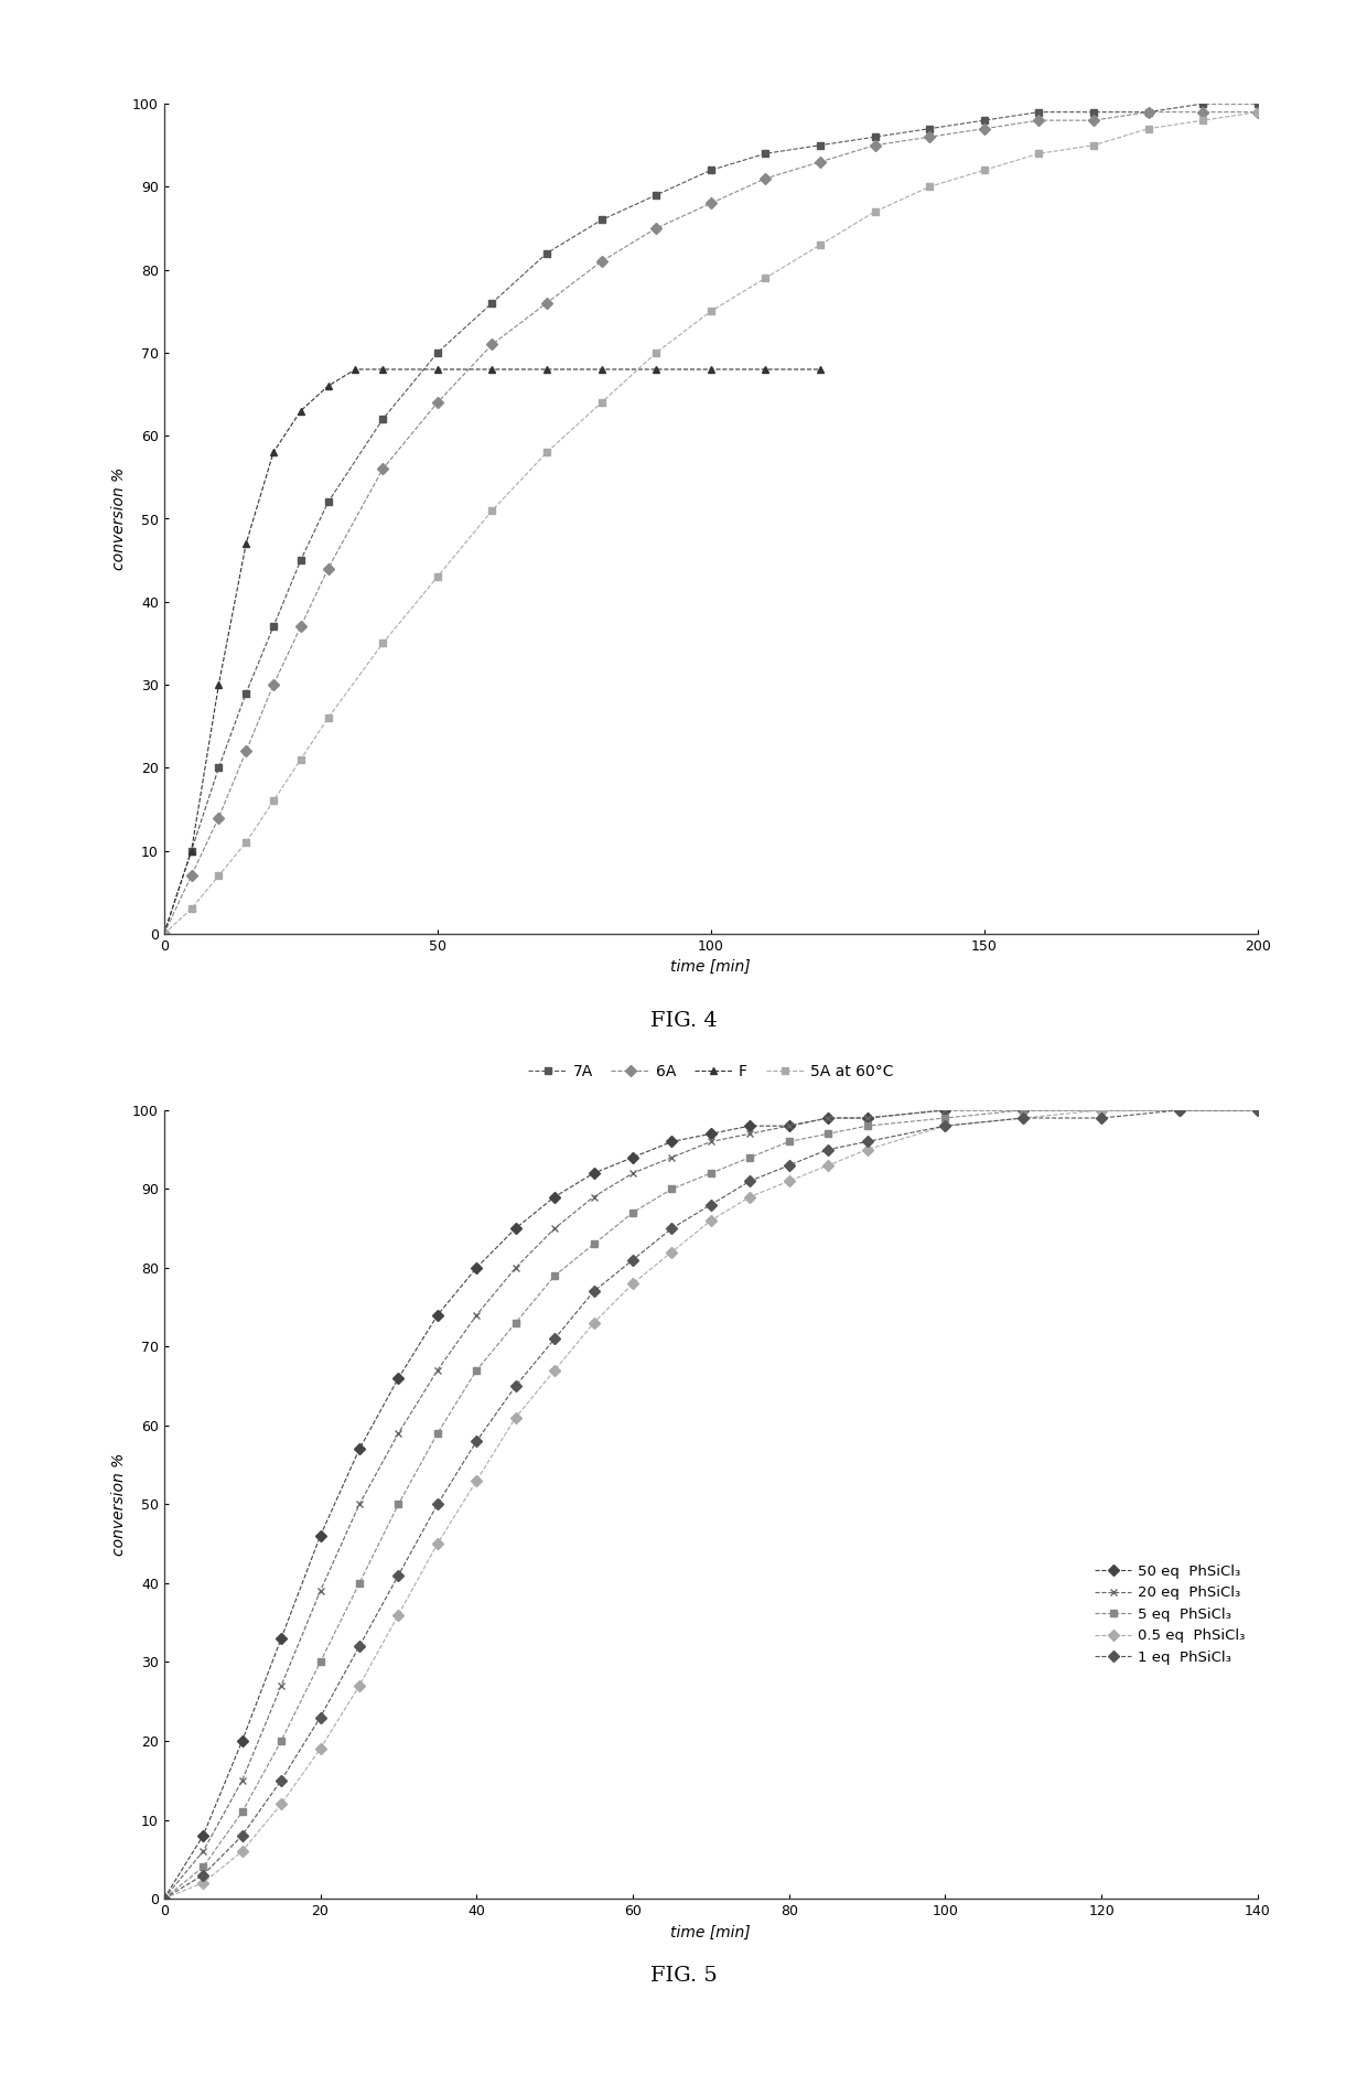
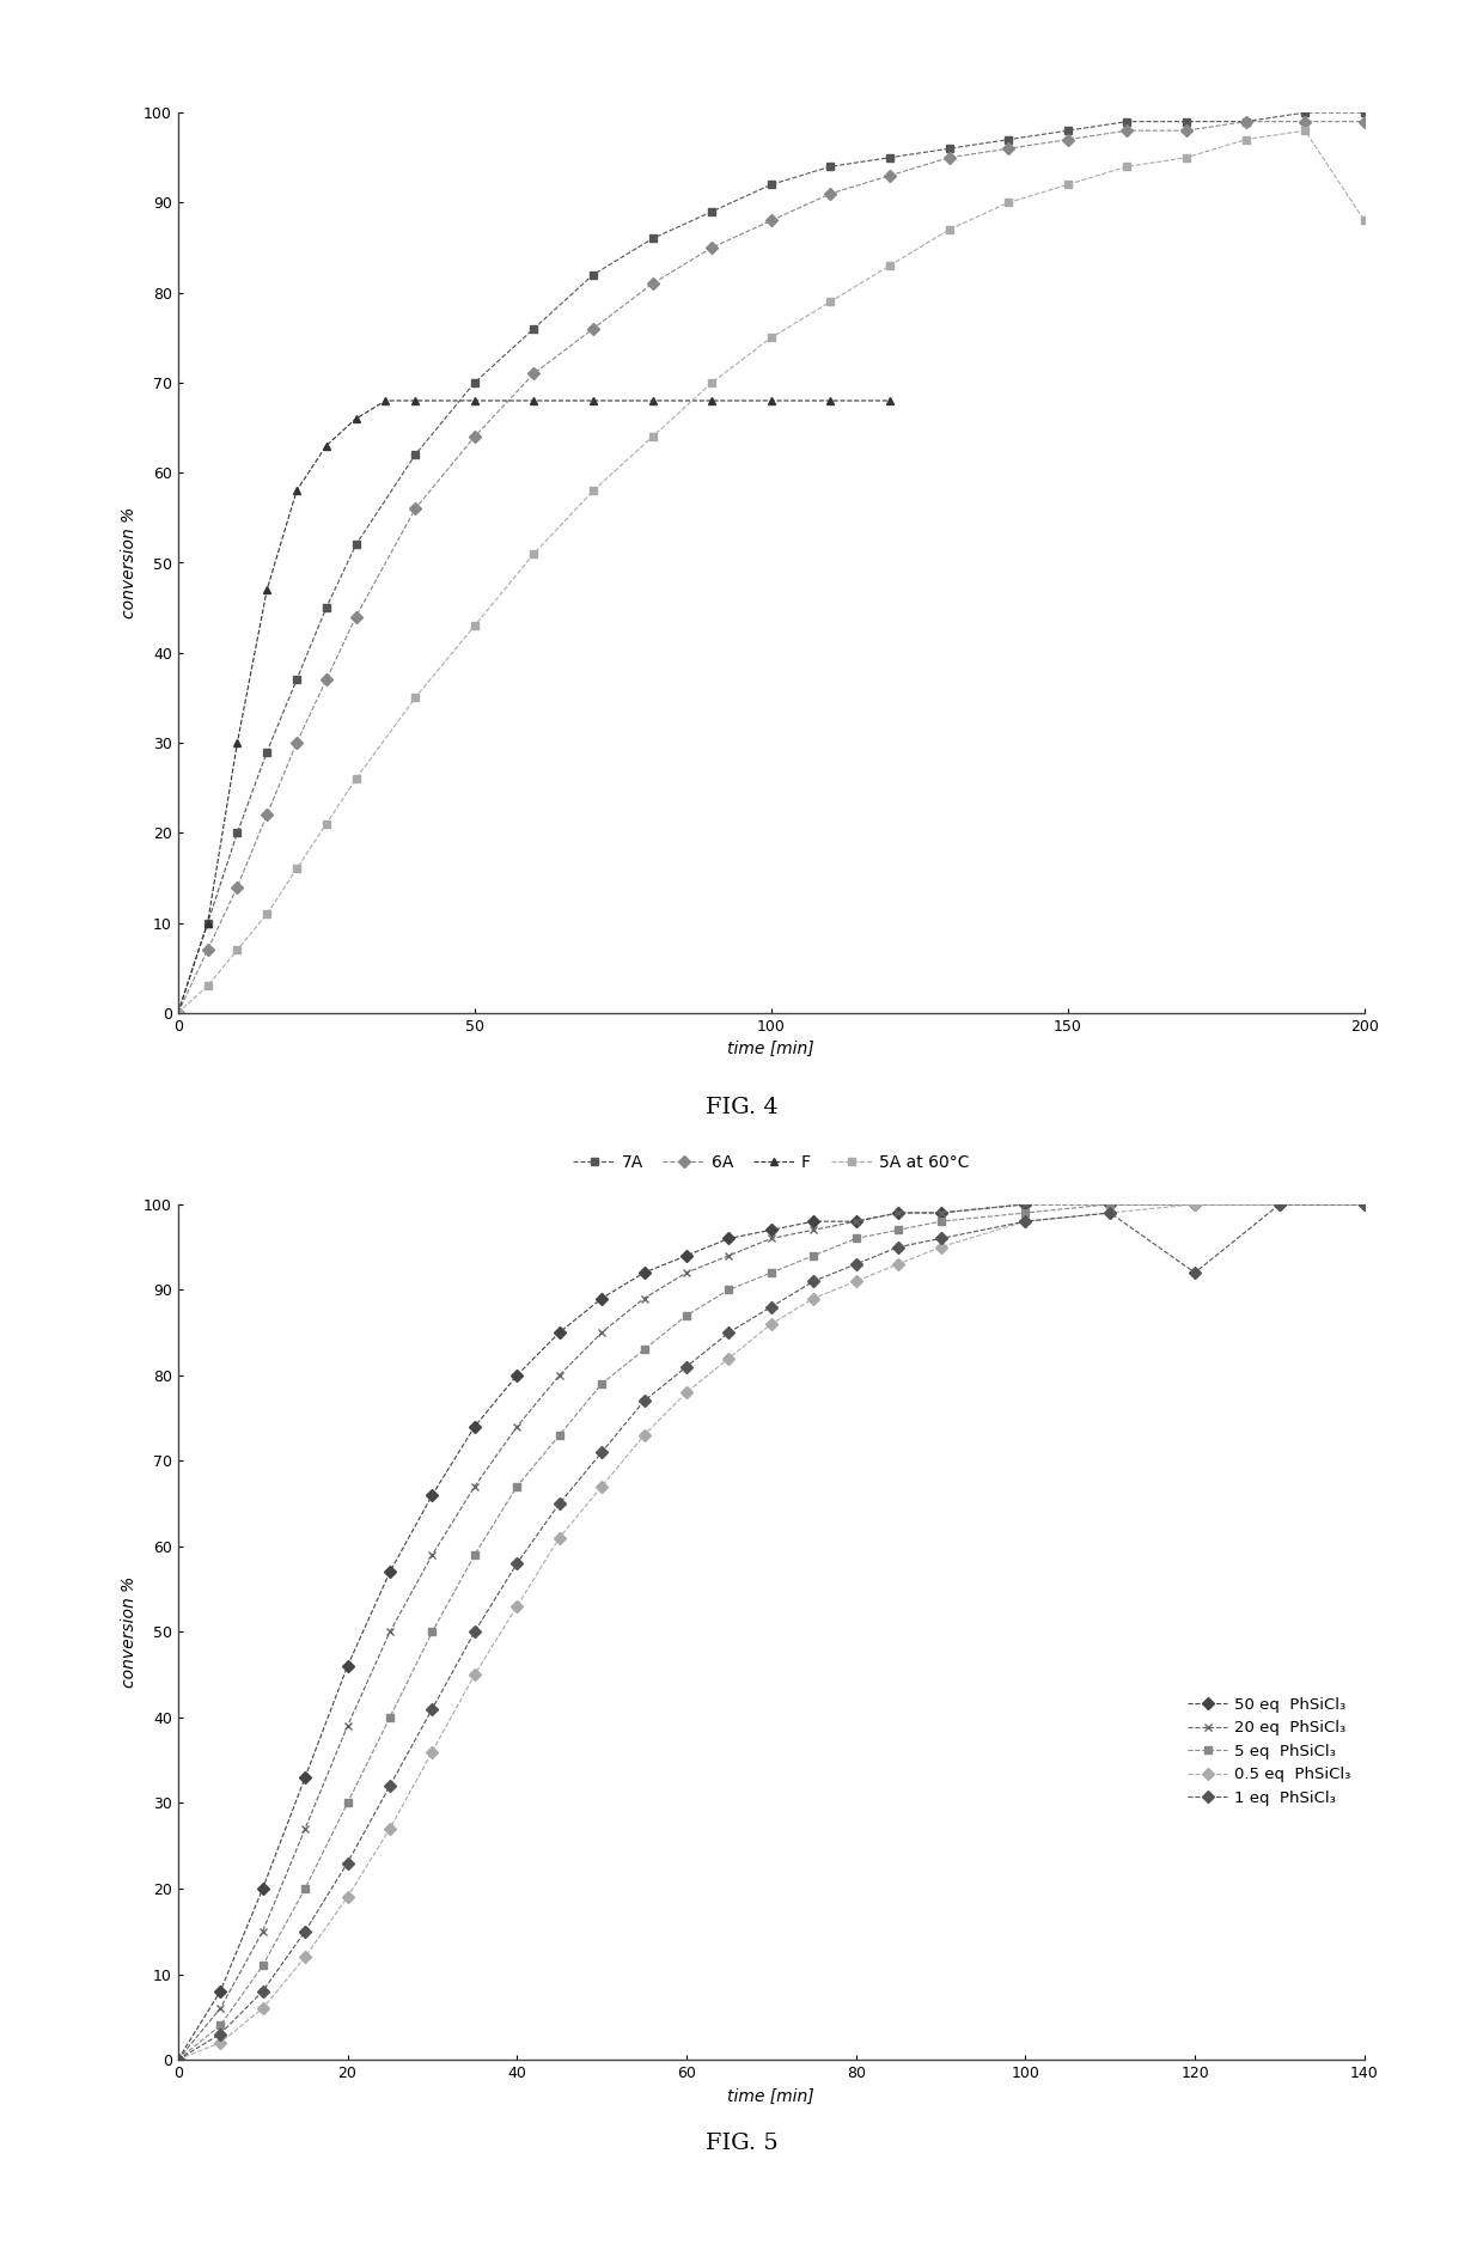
5A at 60°C/200: 99 -> 88
1 eq PhSiCl₃/120: 99 -> 92
